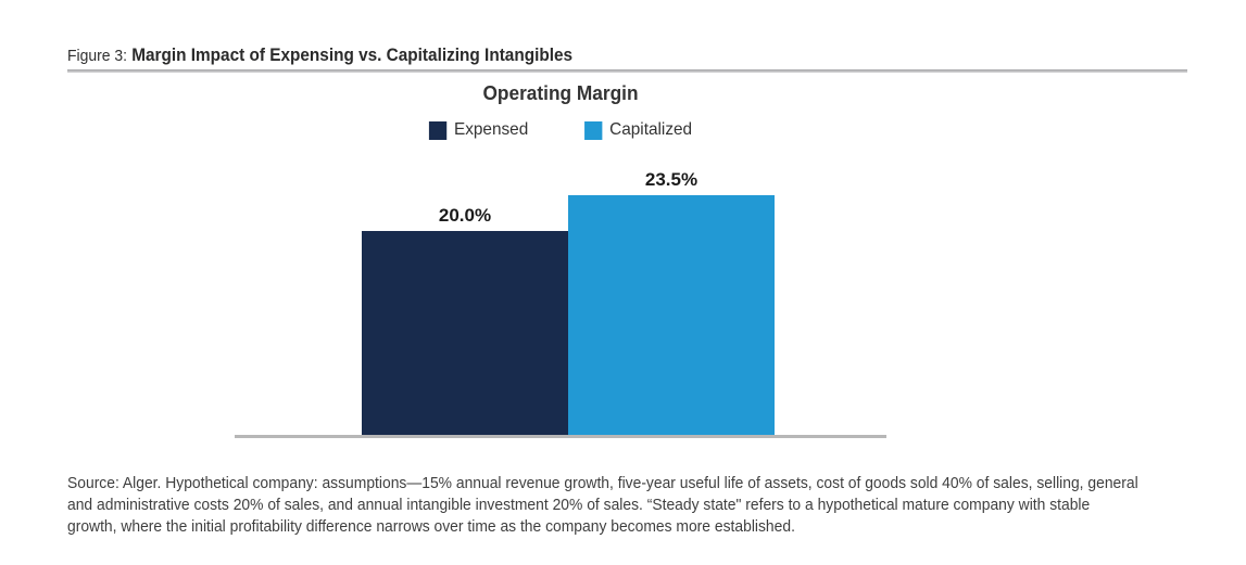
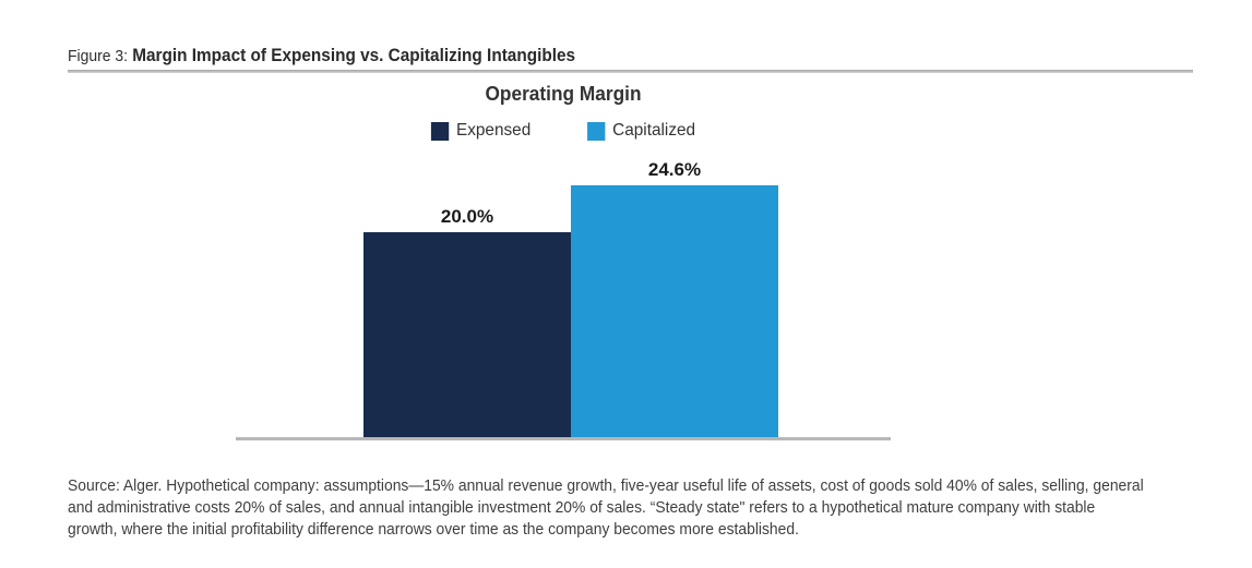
Capitalized: 23.5% -> 24.6%
